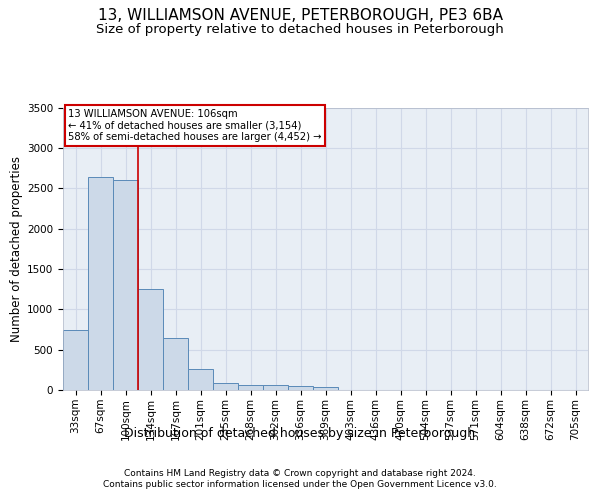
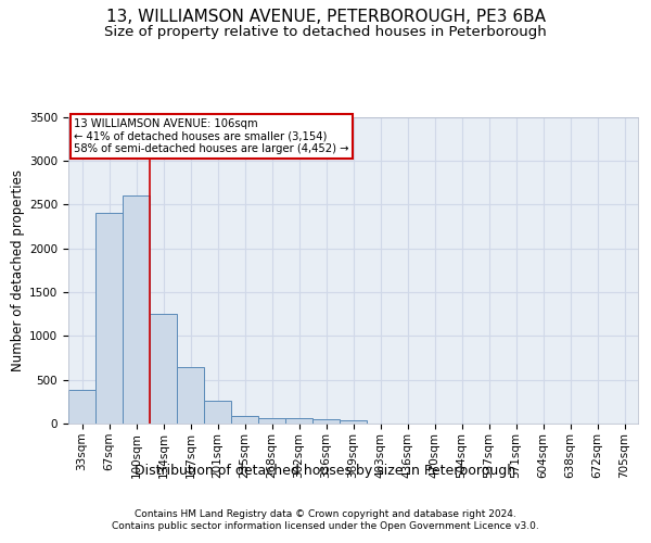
33sqm: 740 -> 390
67sqm: 2640 -> 2400
